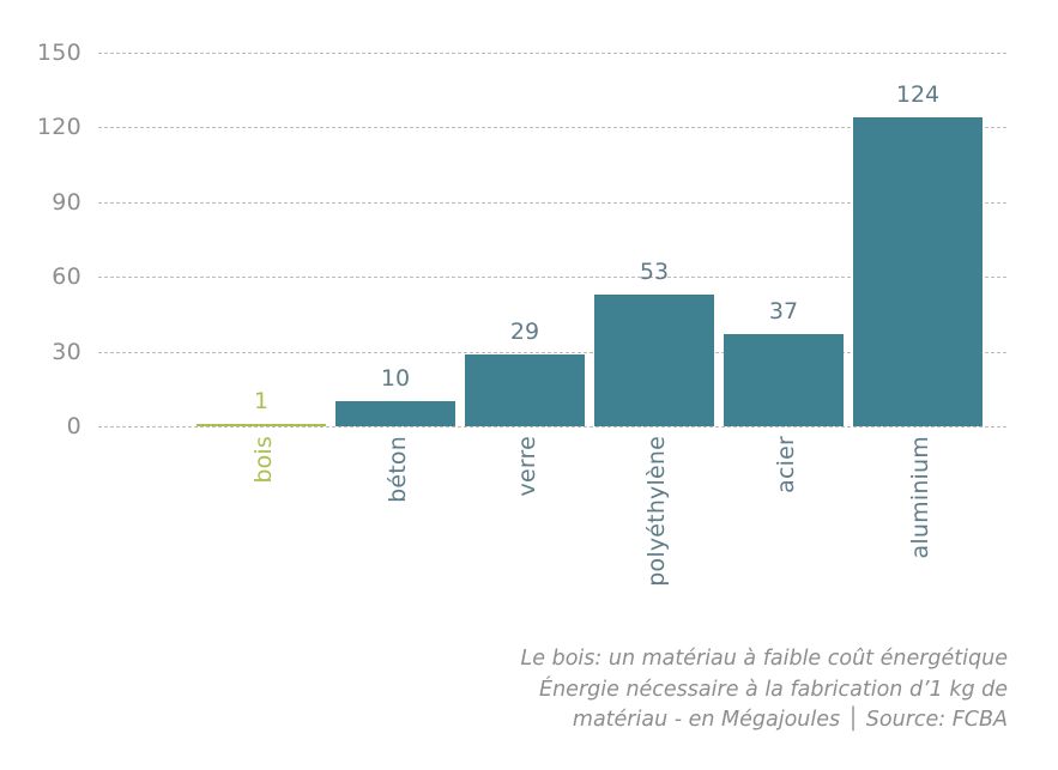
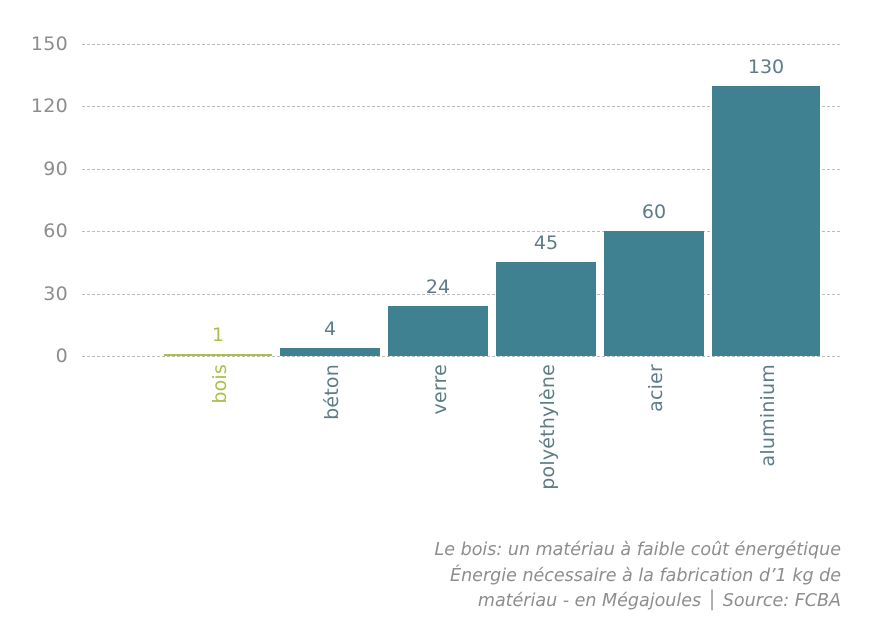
béton: 10 -> 4
verre: 29 -> 24
polyéthylène: 53 -> 45
acier: 37 -> 60
aluminium: 124 -> 130
